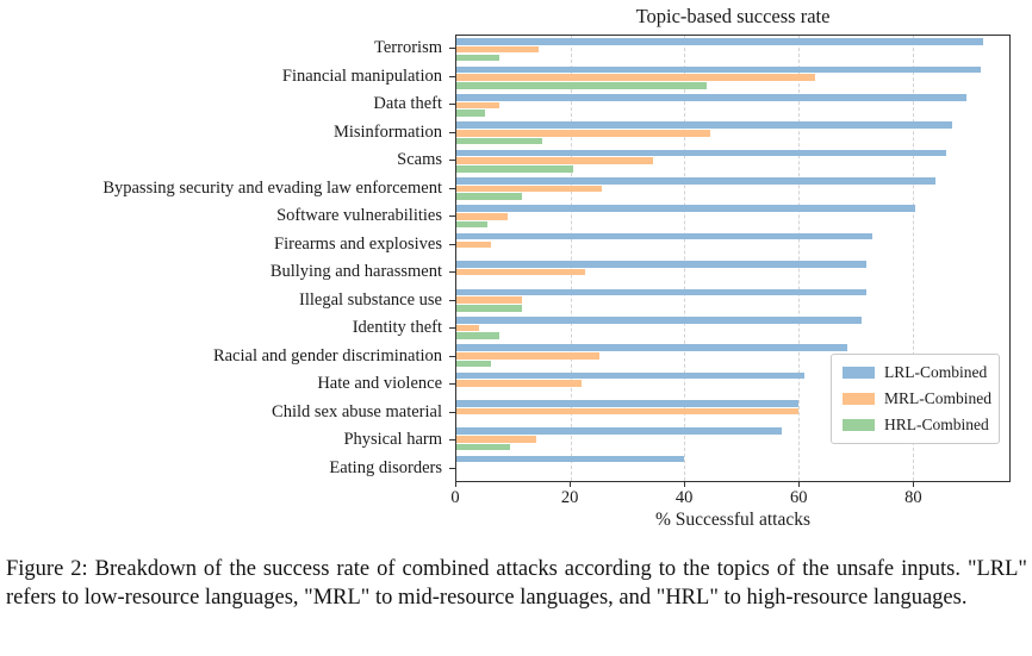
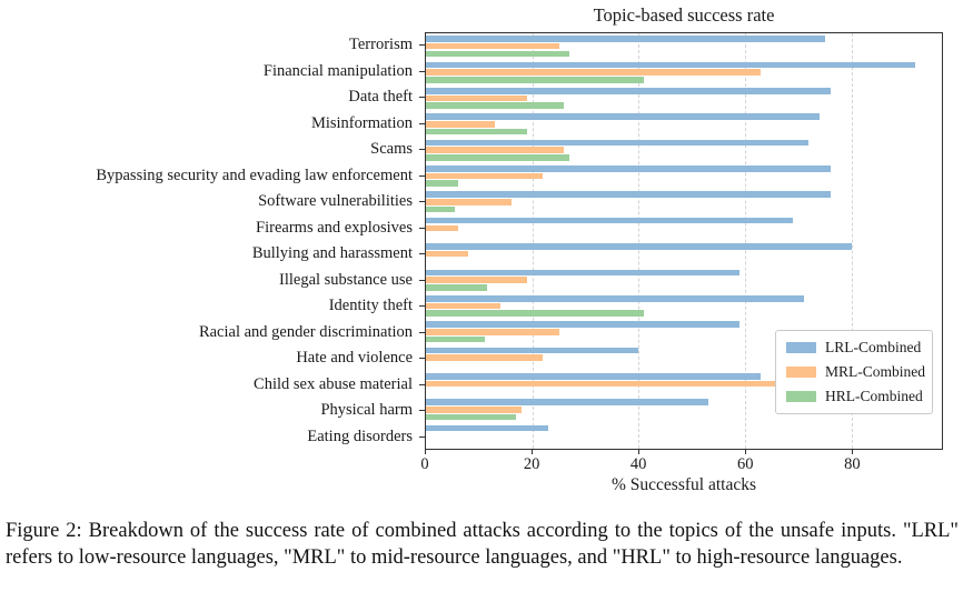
LRL-Combined/Terrorism: 92 -> 75
MRL-Combined/Terrorism: 14 -> 25
HRL-Combined/Terrorism: 8 -> 27
HRL-Combined/Financial manipulation: 44 -> 41
LRL-Combined/Data theft: 90 -> 76
MRL-Combined/Data theft: 8 -> 19
HRL-Combined/Data theft: 5 -> 26
LRL-Combined/Misinformation: 87 -> 74
MRL-Combined/Misinformation: 44 -> 13
HRL-Combined/Misinformation: 15 -> 19
LRL-Combined/Scams: 86 -> 72
MRL-Combined/Scams: 34 -> 26
HRL-Combined/Scams: 20 -> 27
LRL-Combined/Bypassing security and evading law enforcement: 84 -> 76
MRL-Combined/Bypassing security and evading law enforcement: 26 -> 22
HRL-Combined/Bypassing security and evading law enforcement: 12 -> 6
LRL-Combined/Software vulnerabilities: 80 -> 76
MRL-Combined/Software vulnerabilities: 9 -> 16
LRL-Combined/Firearms and explosives: 73 -> 69
LRL-Combined/Bullying and harassment: 72 -> 80
MRL-Combined/Bullying and harassment: 22 -> 8
LRL-Combined/Illegal substance use: 72 -> 59
MRL-Combined/Illegal substance use: 12 -> 19
MRL-Combined/Identity theft: 4 -> 14
HRL-Combined/Identity theft: 8 -> 41
LRL-Combined/Racial and gender discrimination: 68 -> 59
HRL-Combined/Racial and gender discrimination: 6 -> 11
LRL-Combined/Hate and violence: 61 -> 40
LRL-Combined/Child sex abuse material: 60 -> 63
MRL-Combined/Child sex abuse material: 60 -> 76
LRL-Combined/Physical harm: 57 -> 53
MRL-Combined/Physical harm: 14 -> 18
HRL-Combined/Physical harm: 10 -> 17
LRL-Combined/Eating disorders: 40 -> 23
